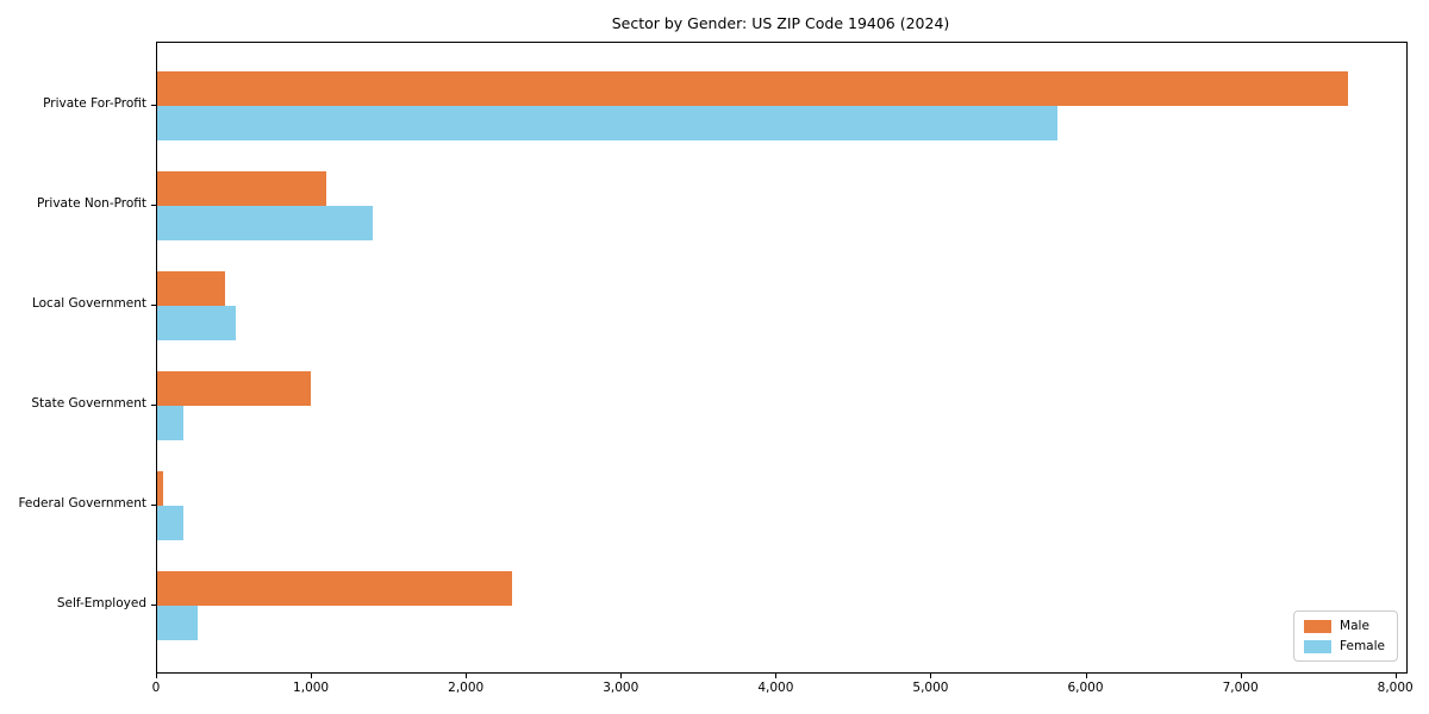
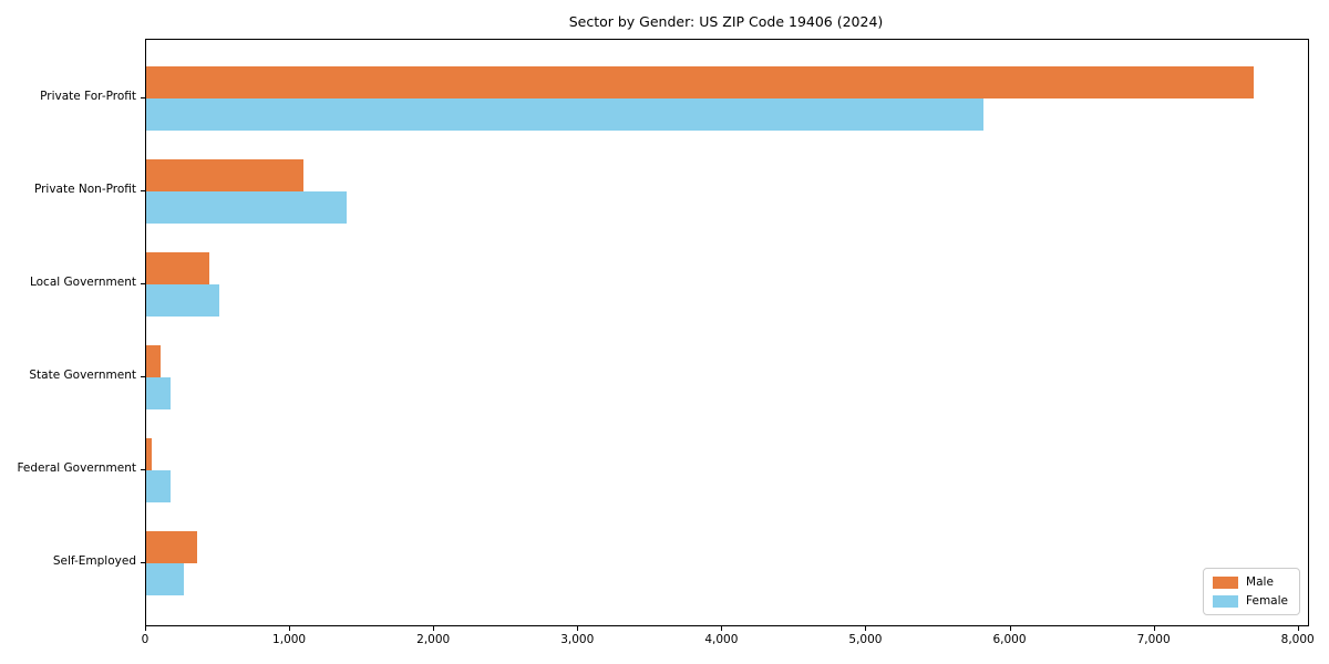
Male/State Government: 990 -> 100
Male/Self-Employed: 2290 -> 350
